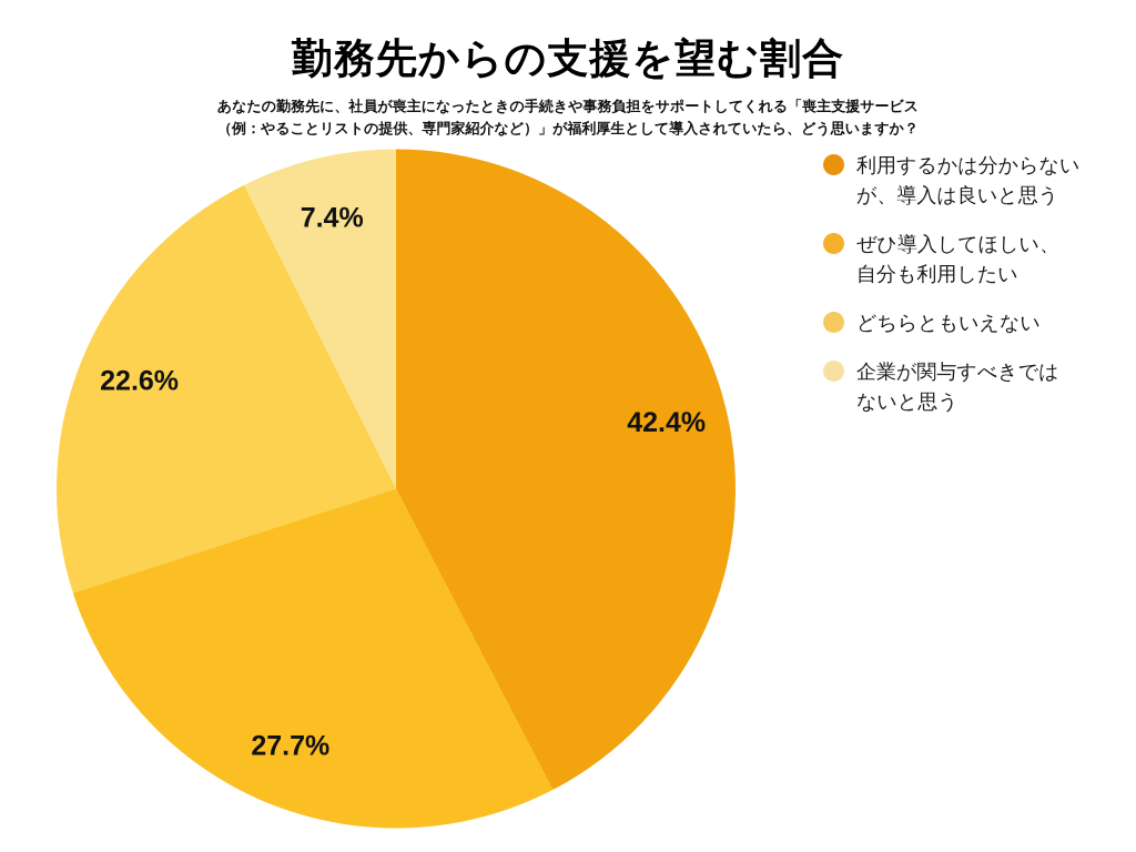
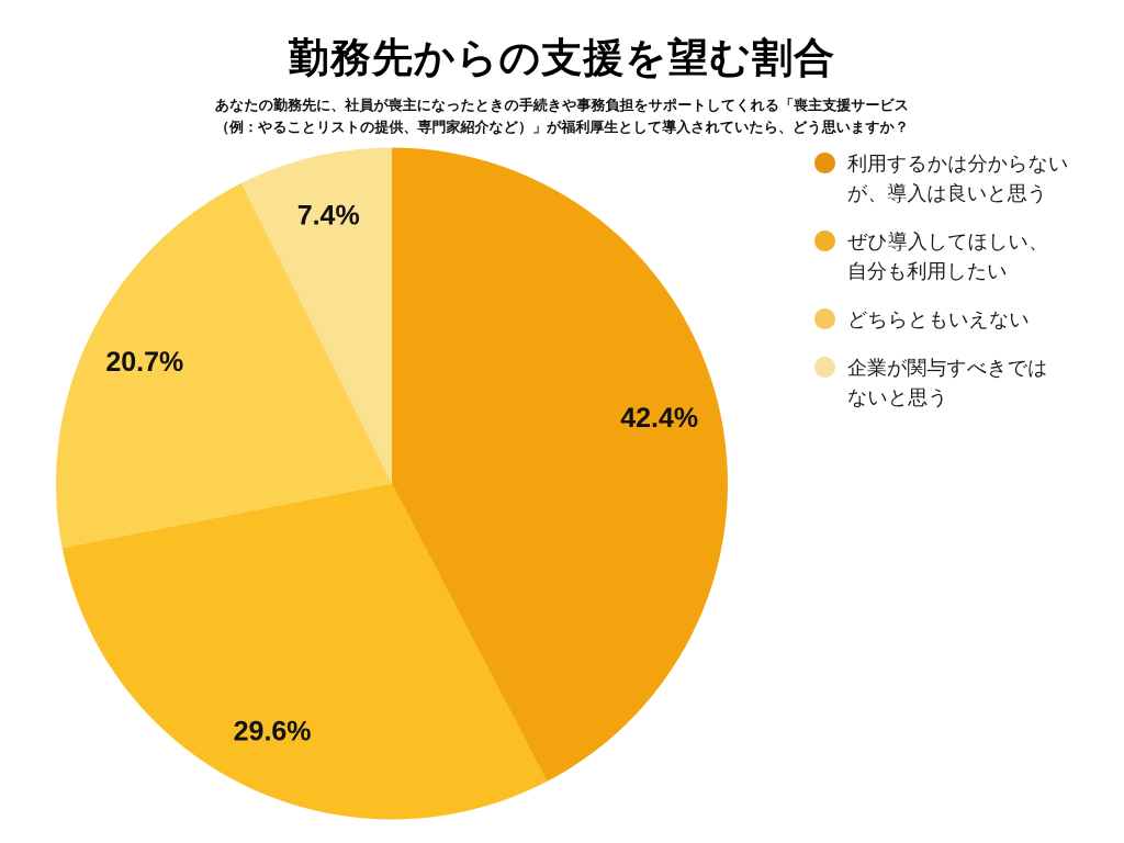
ぜひ導入してほしい、自分も利用したい: 27.7% -> 29.6%
どちらともいえない: 22.6% -> 20.7%
